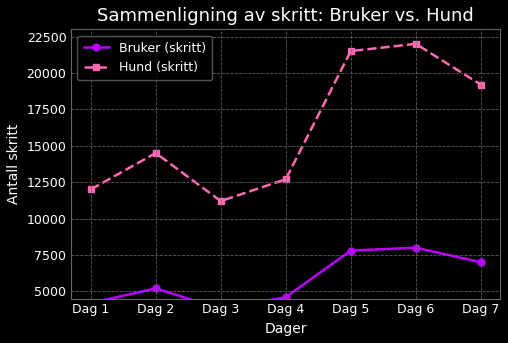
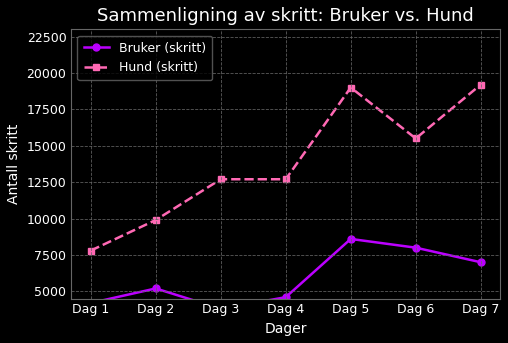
Hund (skritt)/Dag 1: 12000 -> 7800
Hund (skritt)/Dag 2: 14500 -> 9900
Hund (skritt)/Dag 3: 11200 -> 12700
Bruker (skritt)/Dag 5: 7800 -> 8600
Hund (skritt)/Dag 5: 21500 -> 19000
Hund (skritt)/Dag 6: 22000 -> 15500
